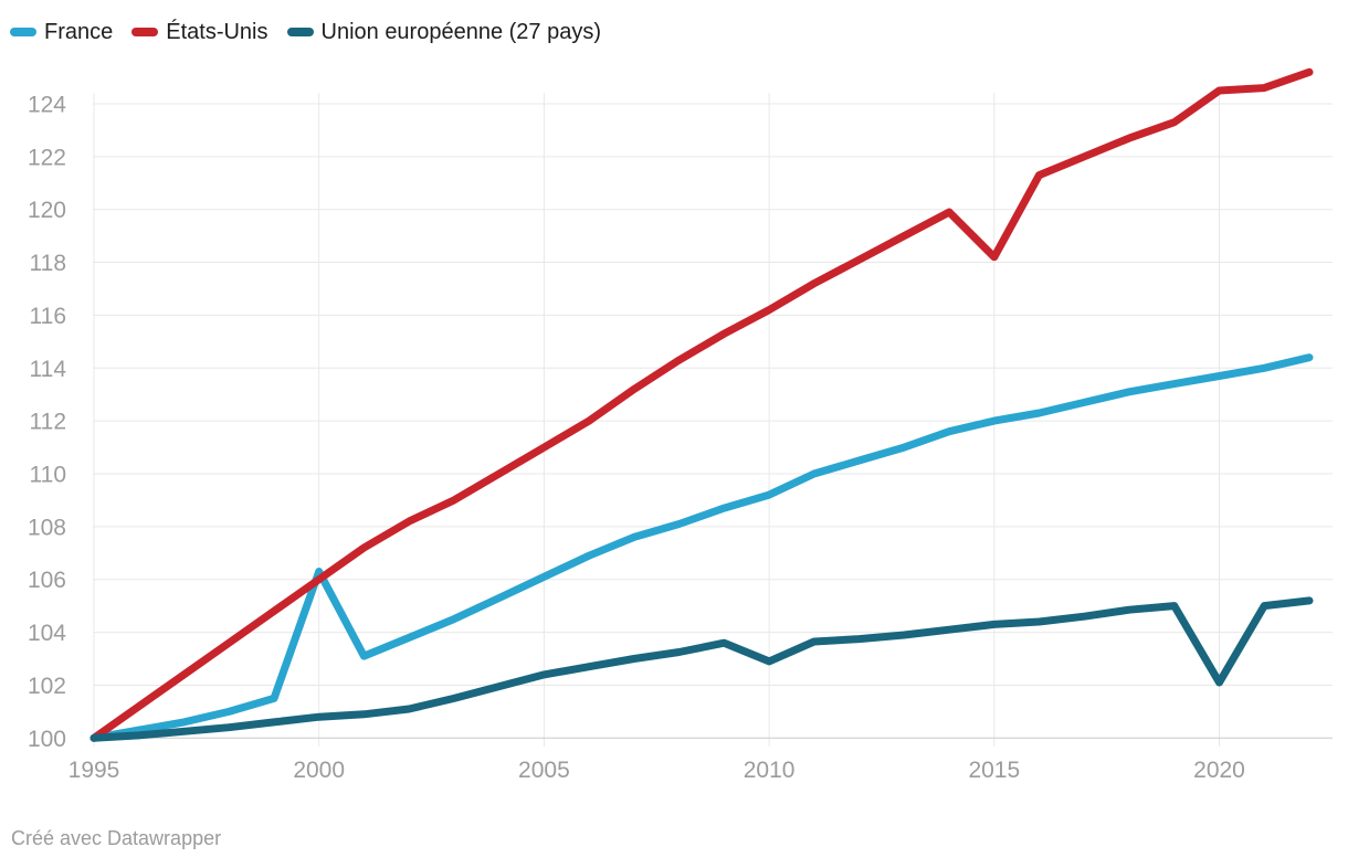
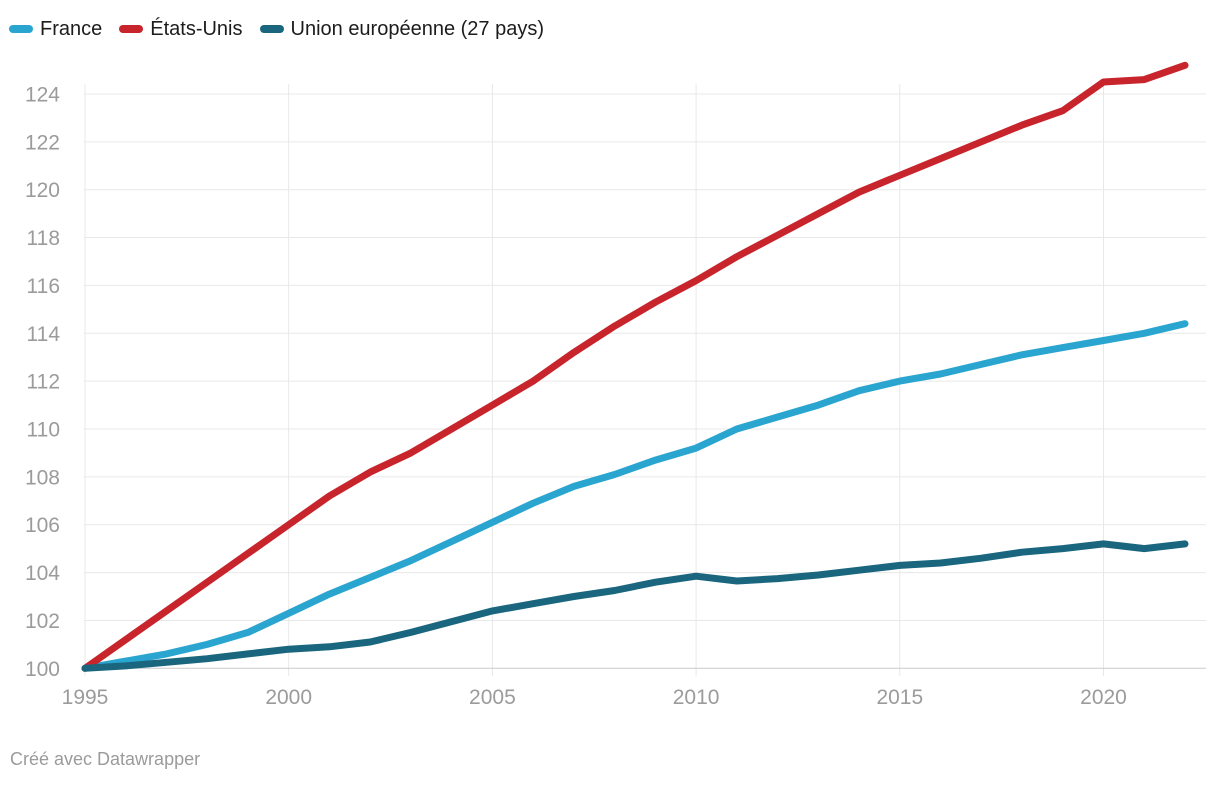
France/2000: 106.3 -> 102.3
Union européenne (27 pays)/2010: 102.9 -> 103.8
États-Unis/2015: 118.2 -> 120.6
Union européenne (27 pays)/2020: 102.1 -> 105.2
